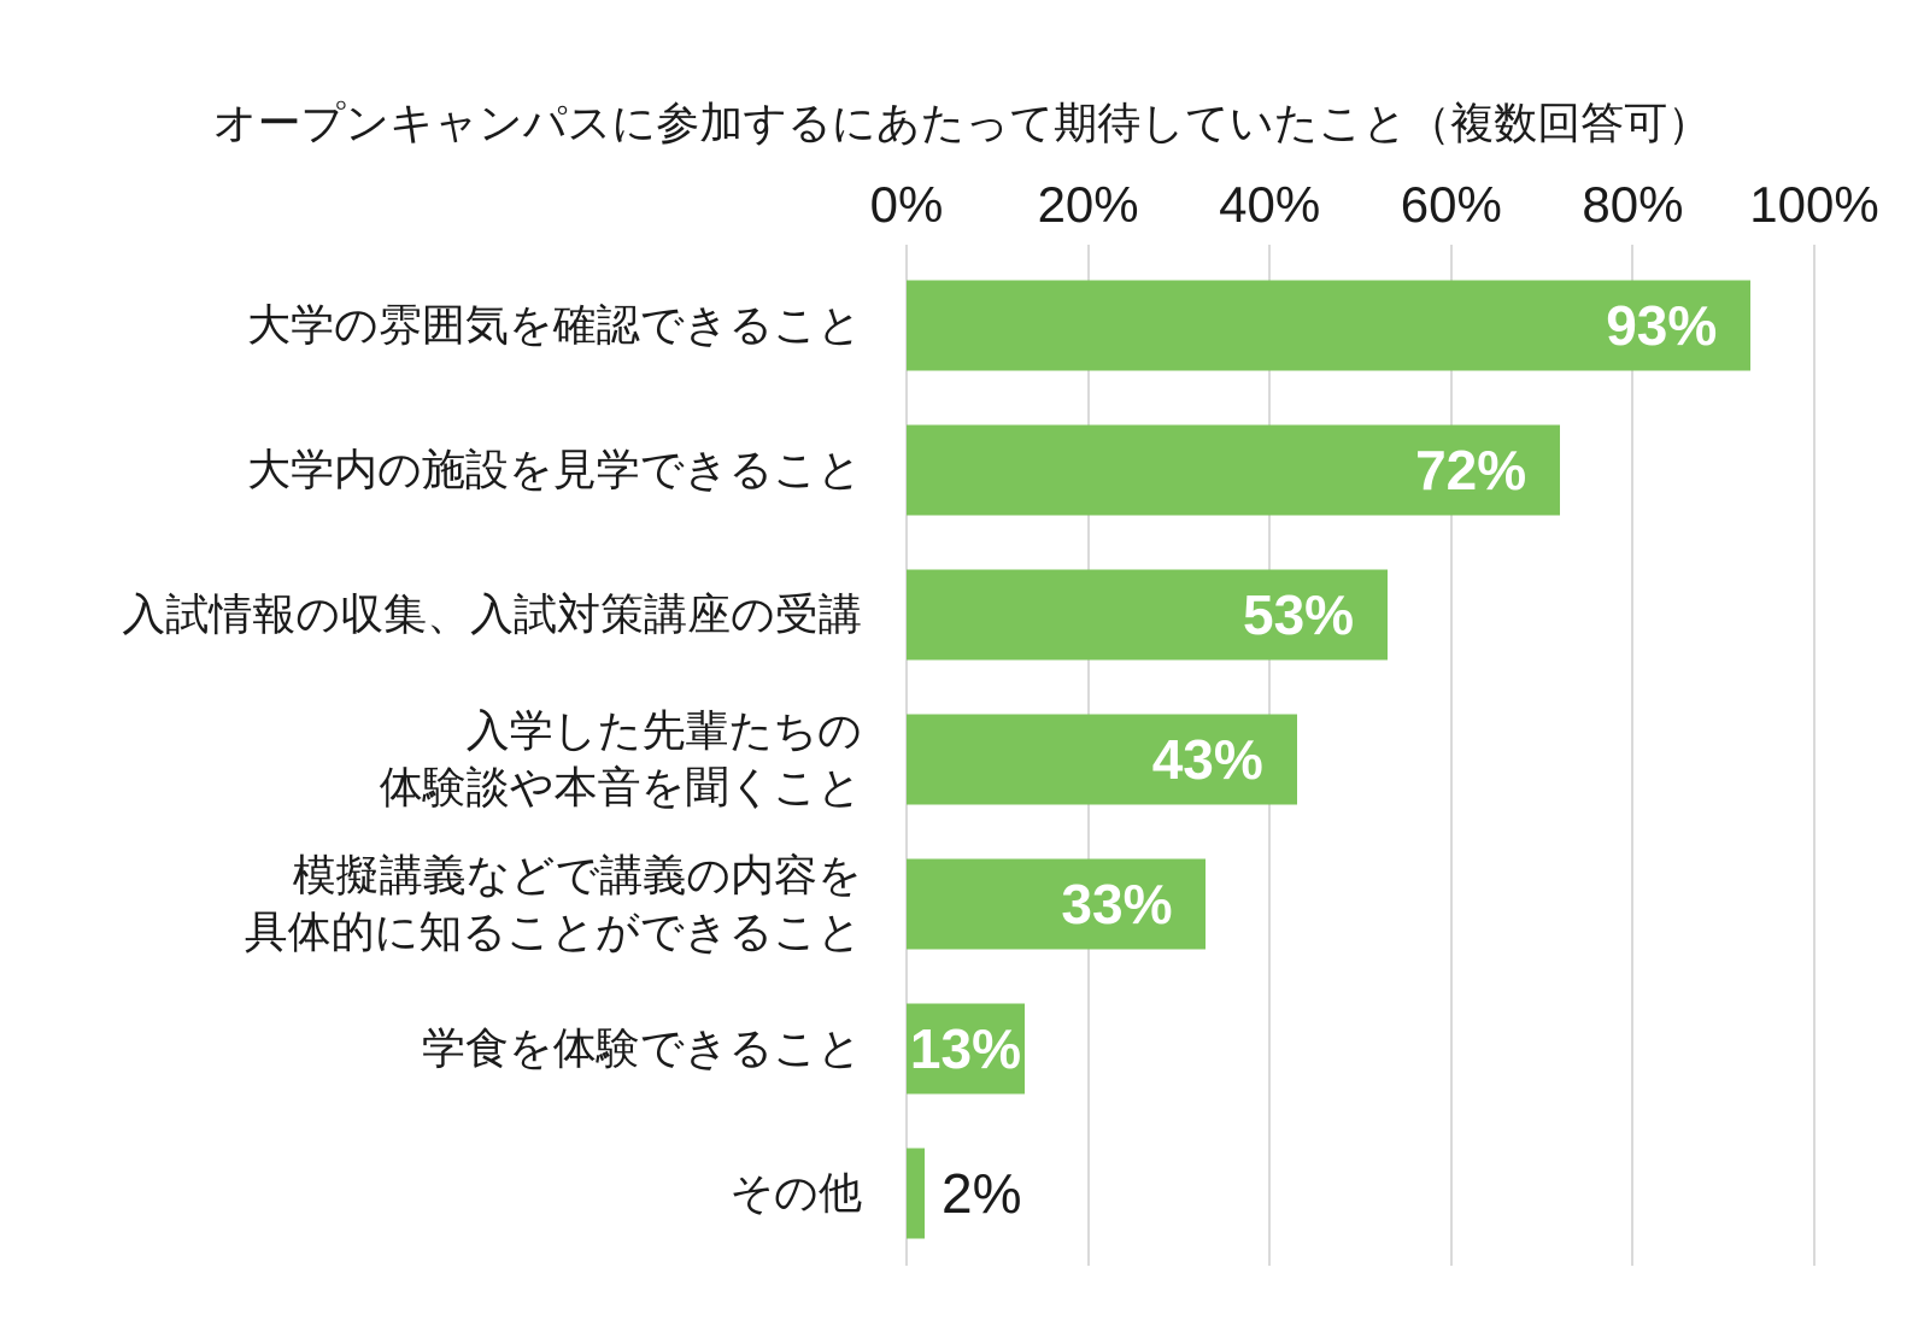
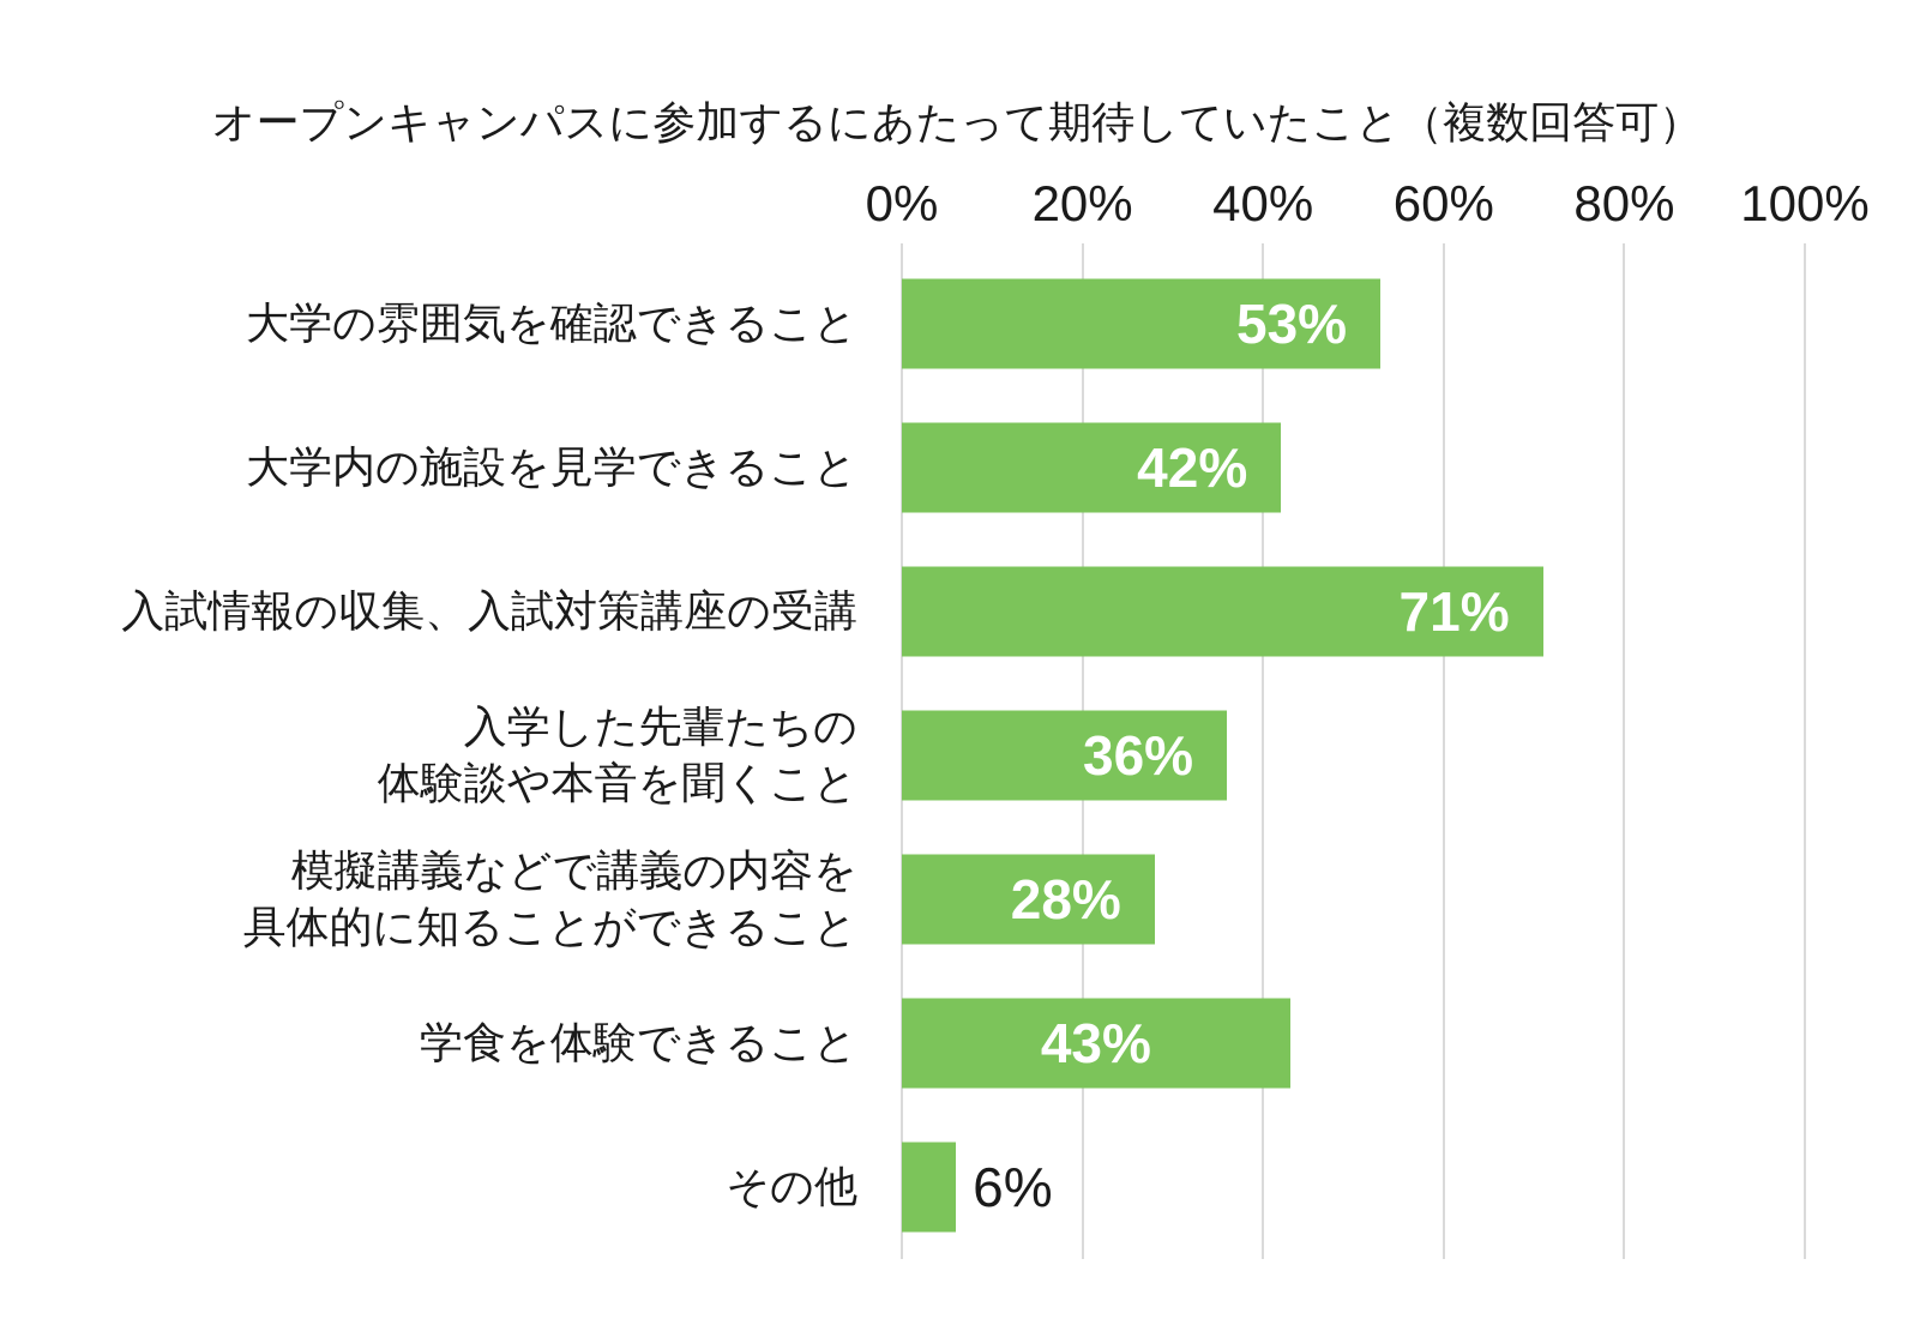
大学の雰囲気を確認できること: 93% -> 53%
大学内の施設を見学できること: 72% -> 42%
入試情報の収集、入試対策講座の受講: 53% -> 71%
入学した先輩たちの 体験談や本音を聞くこと: 43% -> 36%
模擬講義などで講義の内容を 具体的に知ることができること: 33% -> 28%
学食を体験できること: 13% -> 43%
その他: 2% -> 6%
